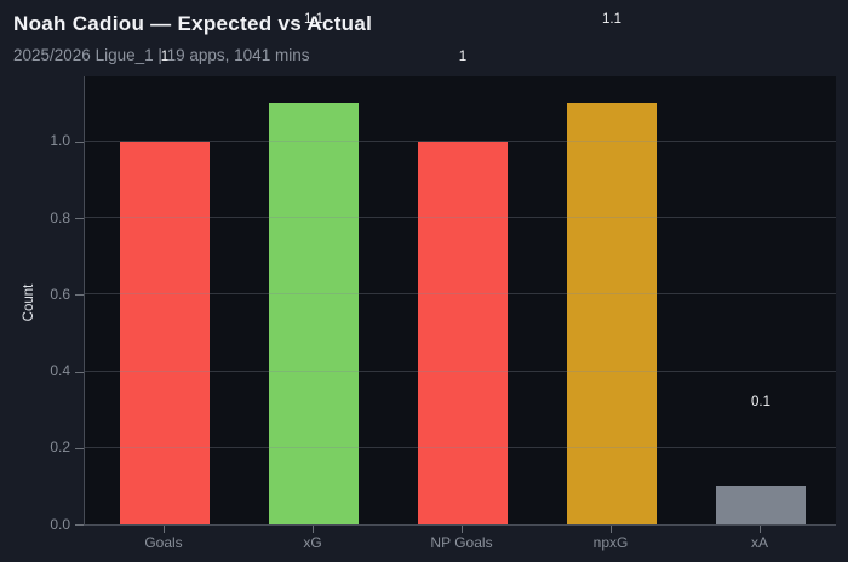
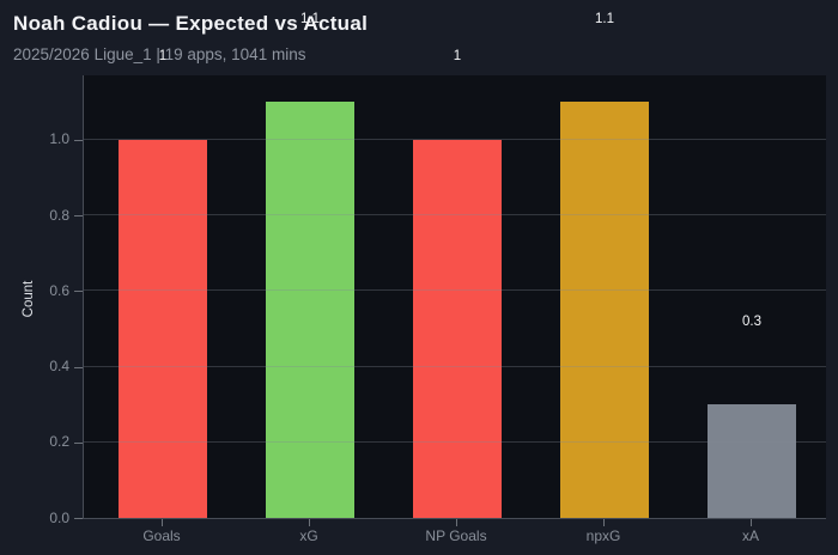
xA: 0.1 -> 0.3
